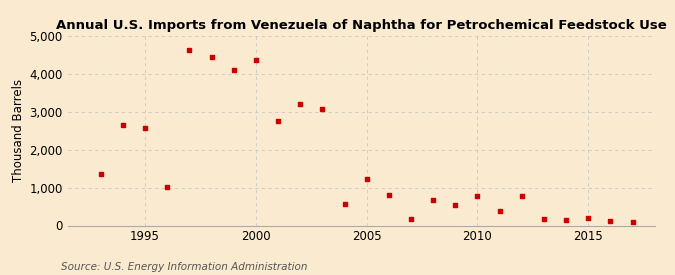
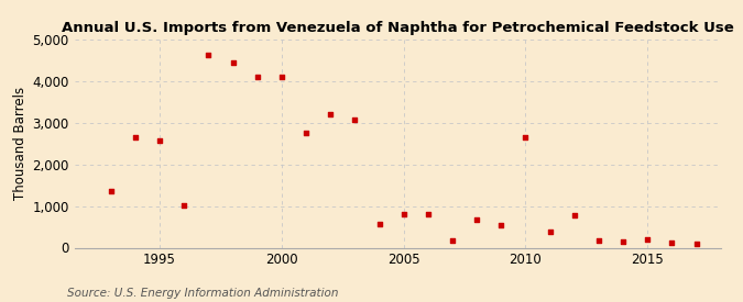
2000: 4,350 -> 4,100
2005: 1,220 -> 800
2010: 780 -> 2,650
